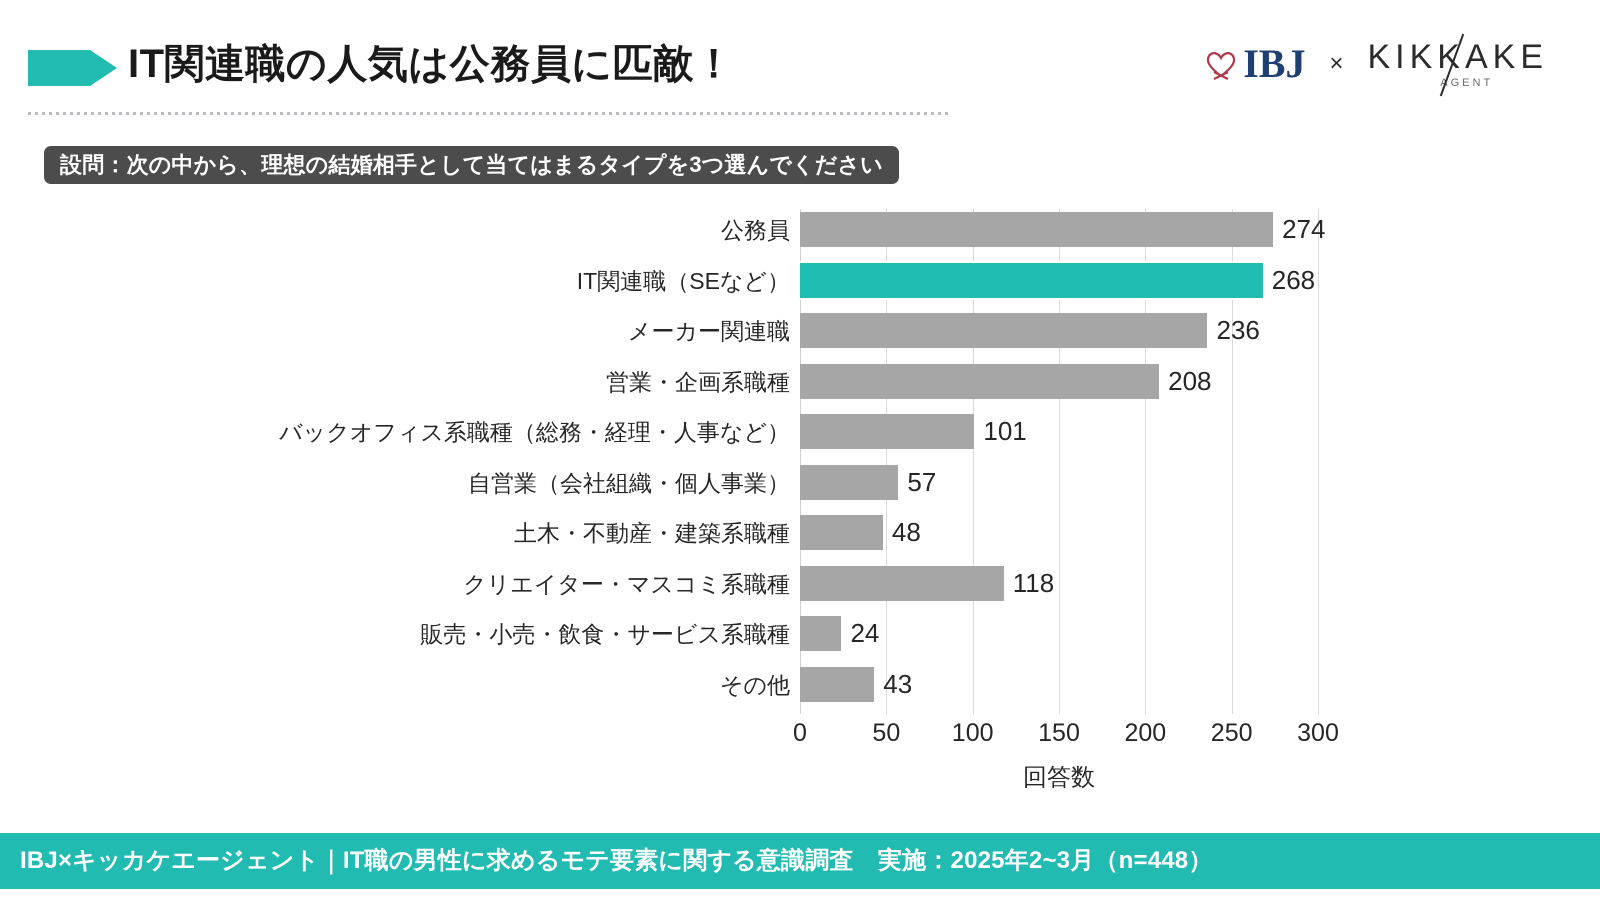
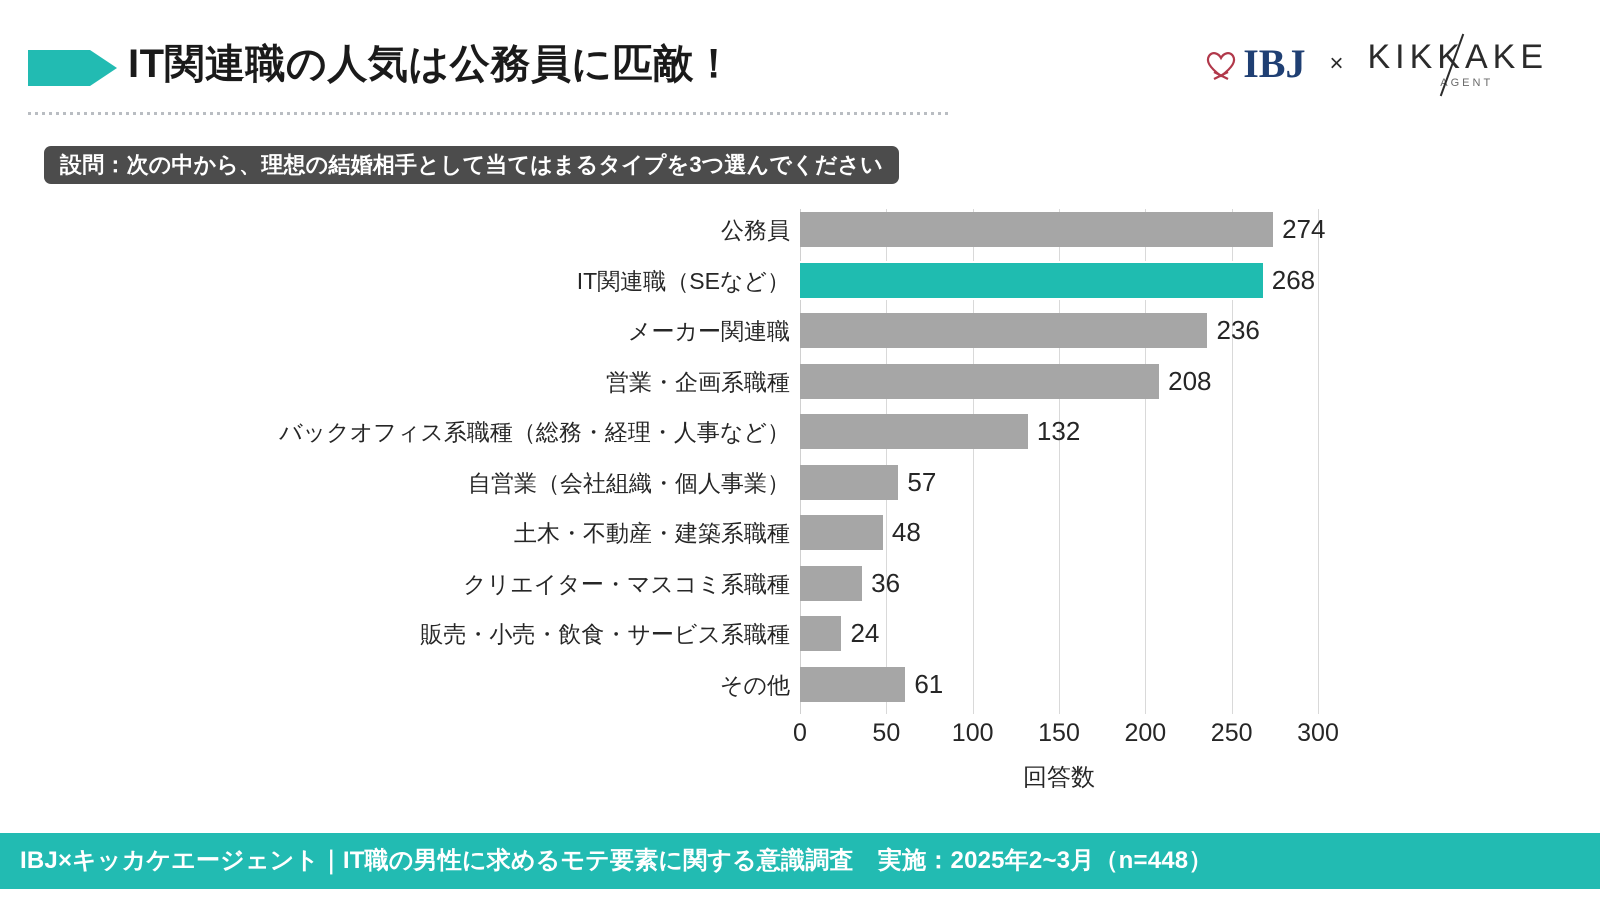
バックオフィス系職種（総務・経理・人事など）: 101 -> 132
クリエイター・マスコミ系職種: 118 -> 36
その他: 43 -> 61
